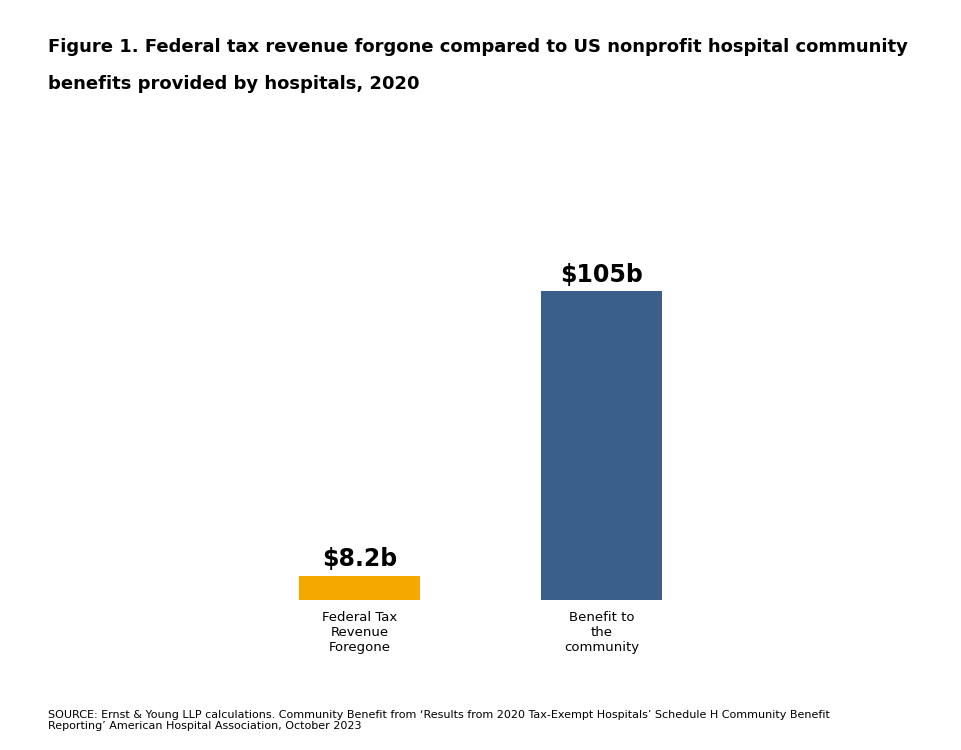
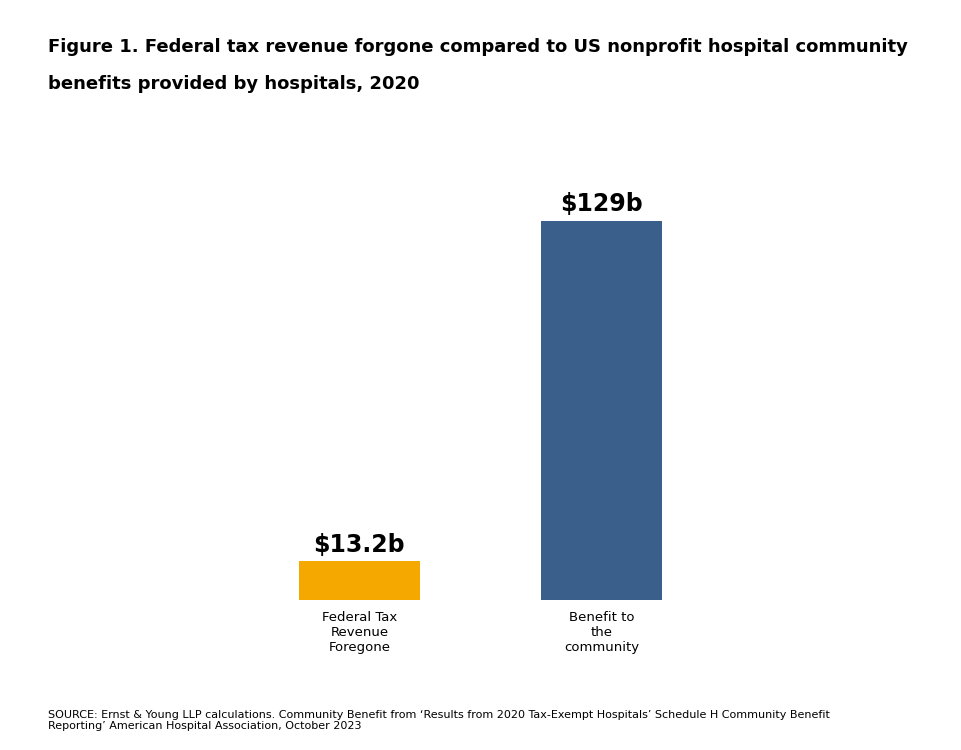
Federal Tax Revenue Foregone: $8.2b -> $13.2b
Benefit to the community: $105b -> $129b
